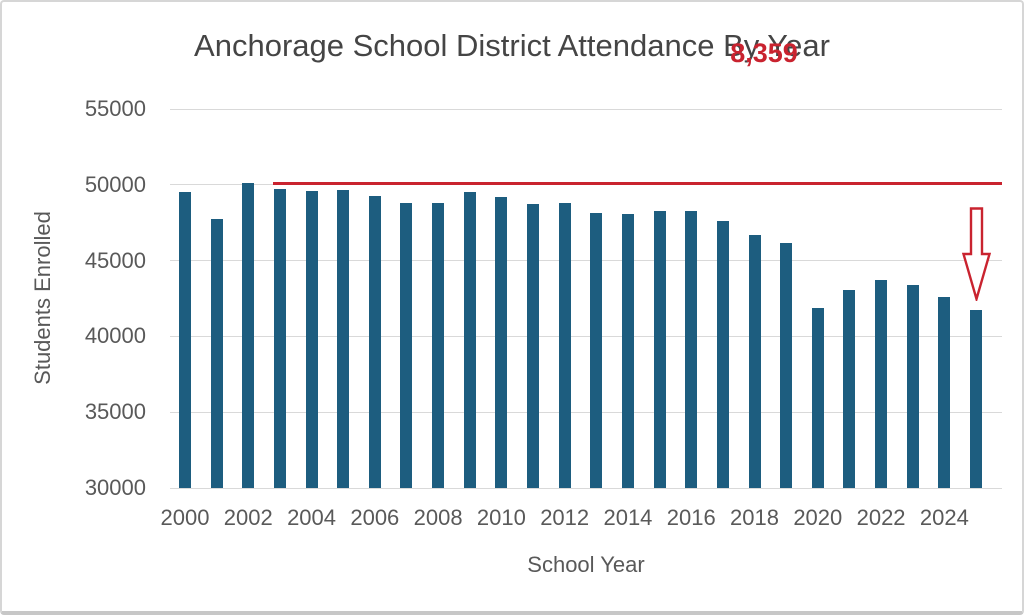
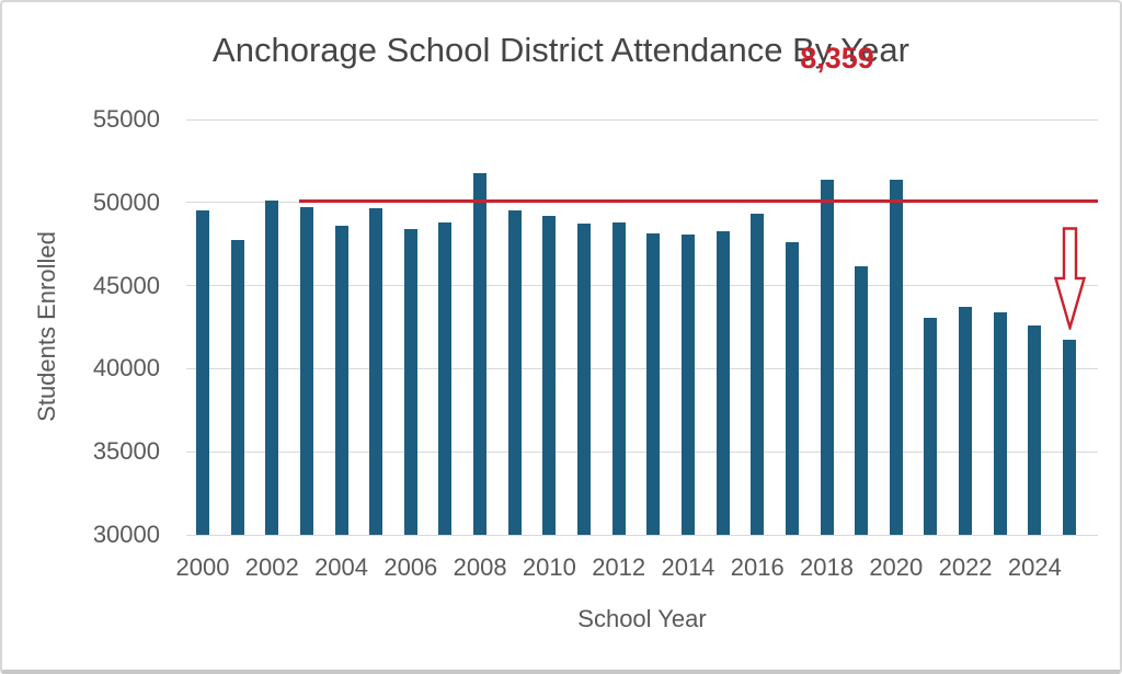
2004: 49600 -> 48600
2006: 49200 -> 48400
2008: 48800 -> 51800
2016: 48200 -> 49300
2018: 46700 -> 51400
2020: 41900 -> 51400
